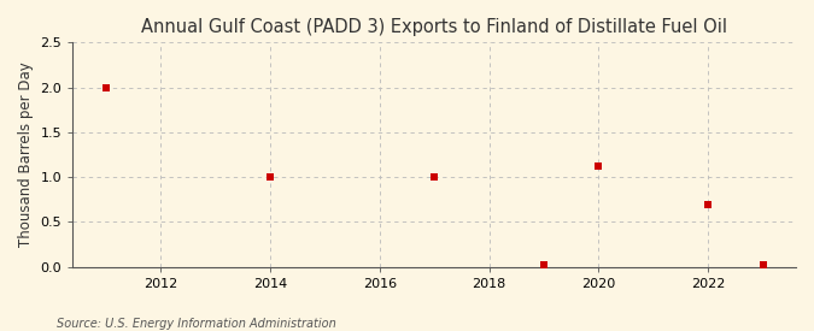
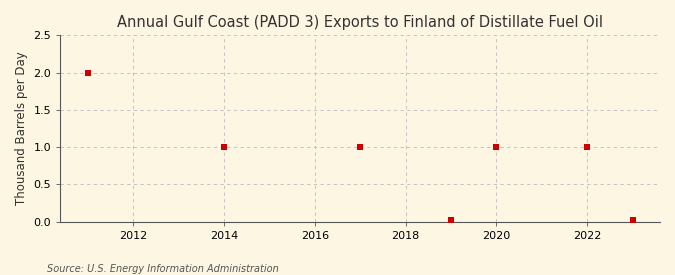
2020: 1.12 -> 1.00
2022: 0.70 -> 1.00
